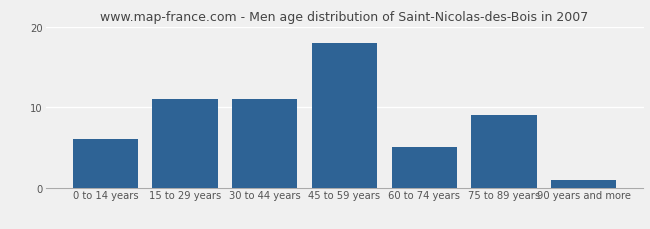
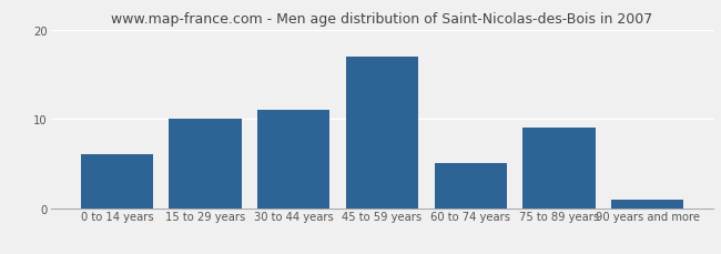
15 to 29 years: 11 -> 10
45 to 59 years: 18 -> 17
